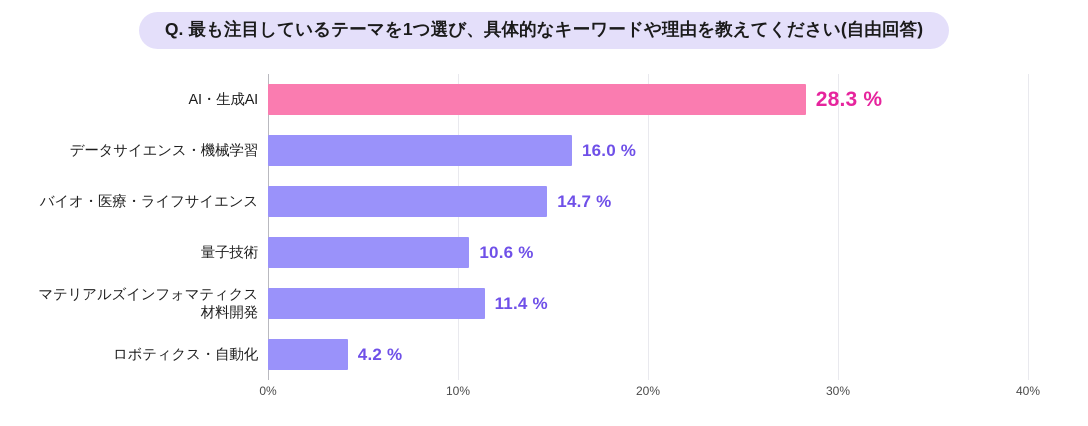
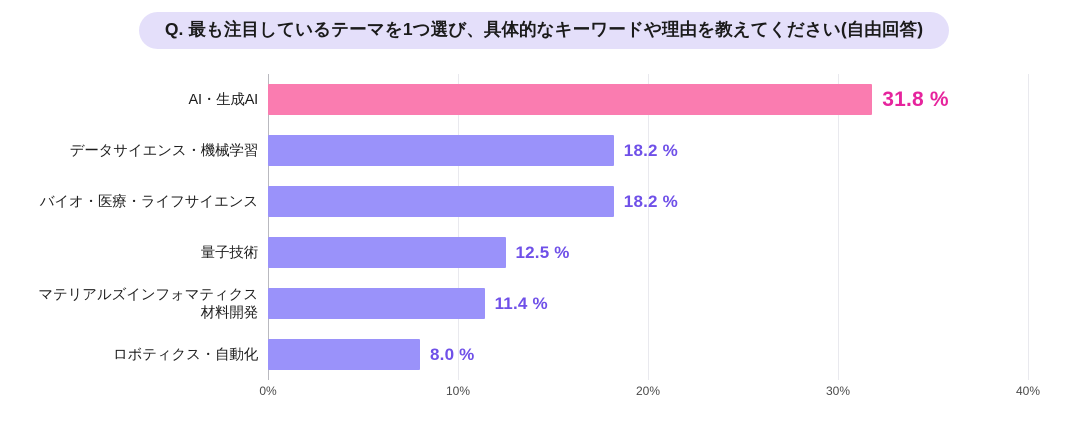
AI・生成AI: 28.3 -> 31.8
データサイエンス・機械学習: 16.0 -> 18.2
バイオ・医療・ライフサイエンス: 14.7 -> 18.2
量子技術: 10.6 -> 12.5
ロボティクス・自動化: 4.2 -> 8.0
